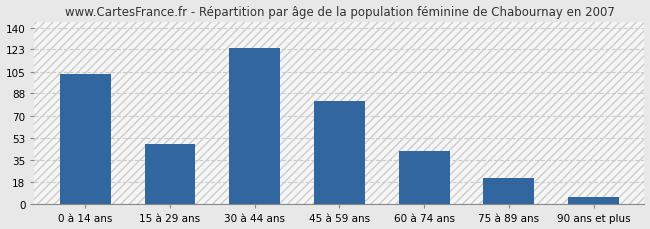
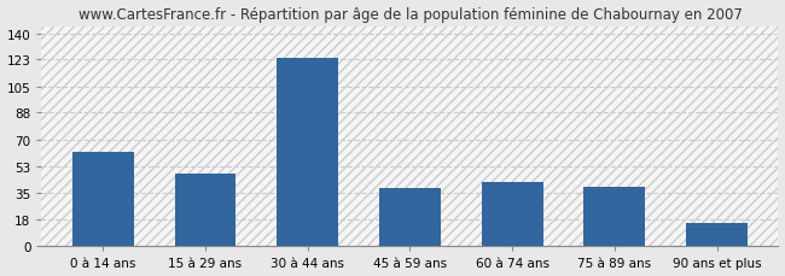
0 à 14 ans: 103 -> 62
45 à 59 ans: 82 -> 38
75 à 89 ans: 21 -> 39
90 ans et plus: 6 -> 15
